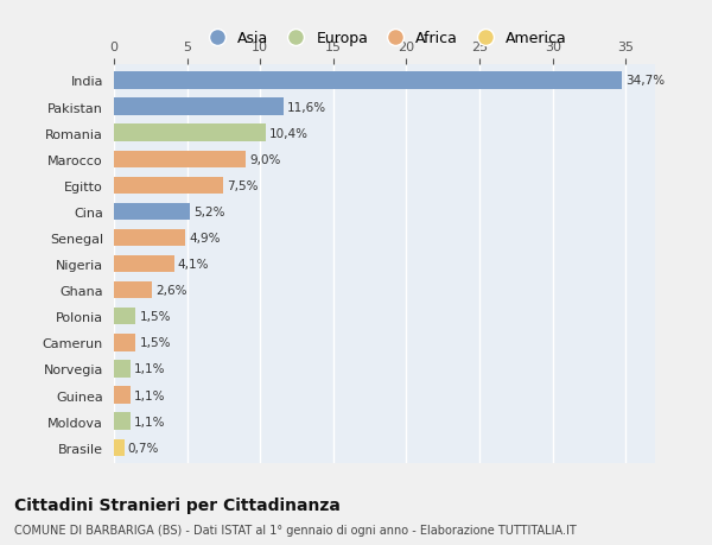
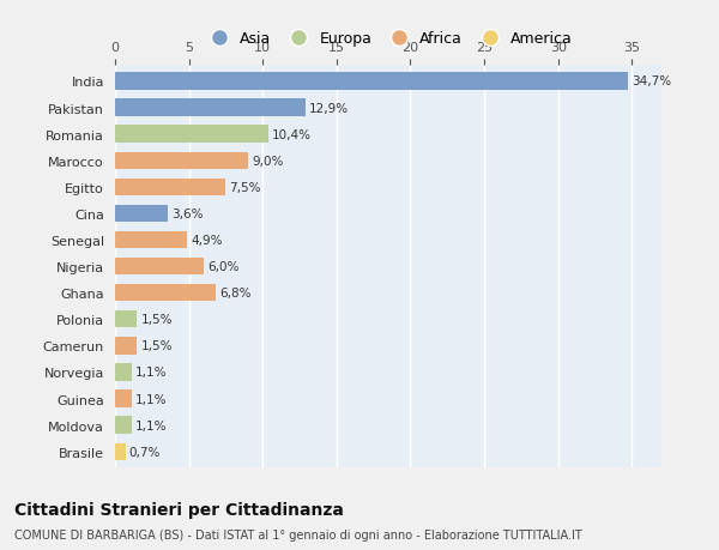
Pakistan: 11,6% -> 12,9%
Cina: 5,2% -> 3,6%
Nigeria: 4,1% -> 6,0%
Ghana: 2,6% -> 6,8%
